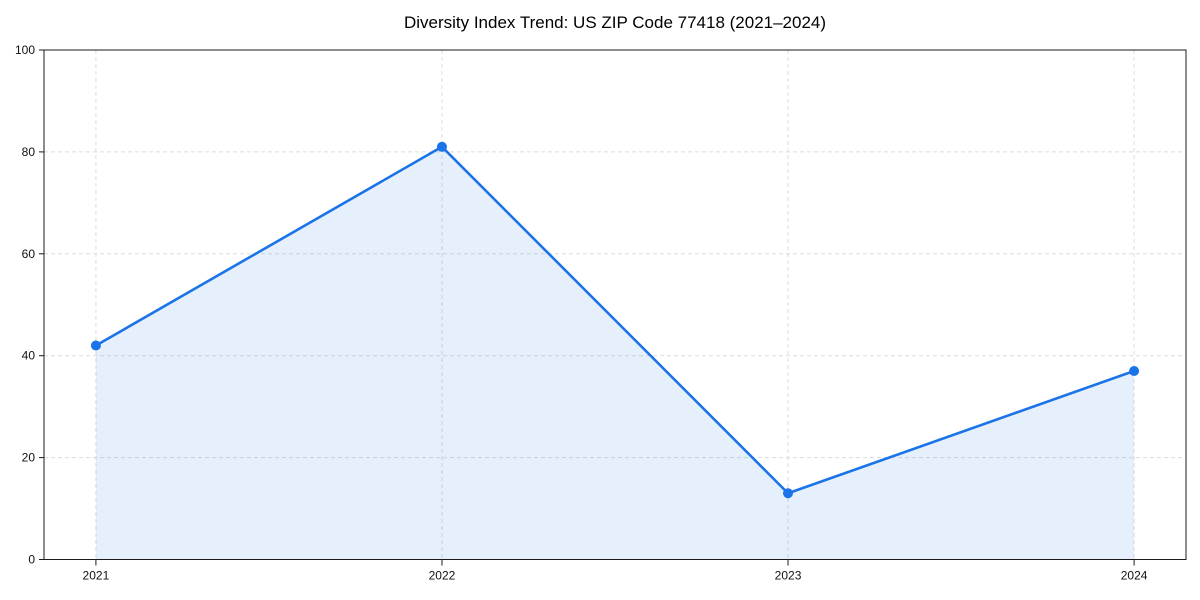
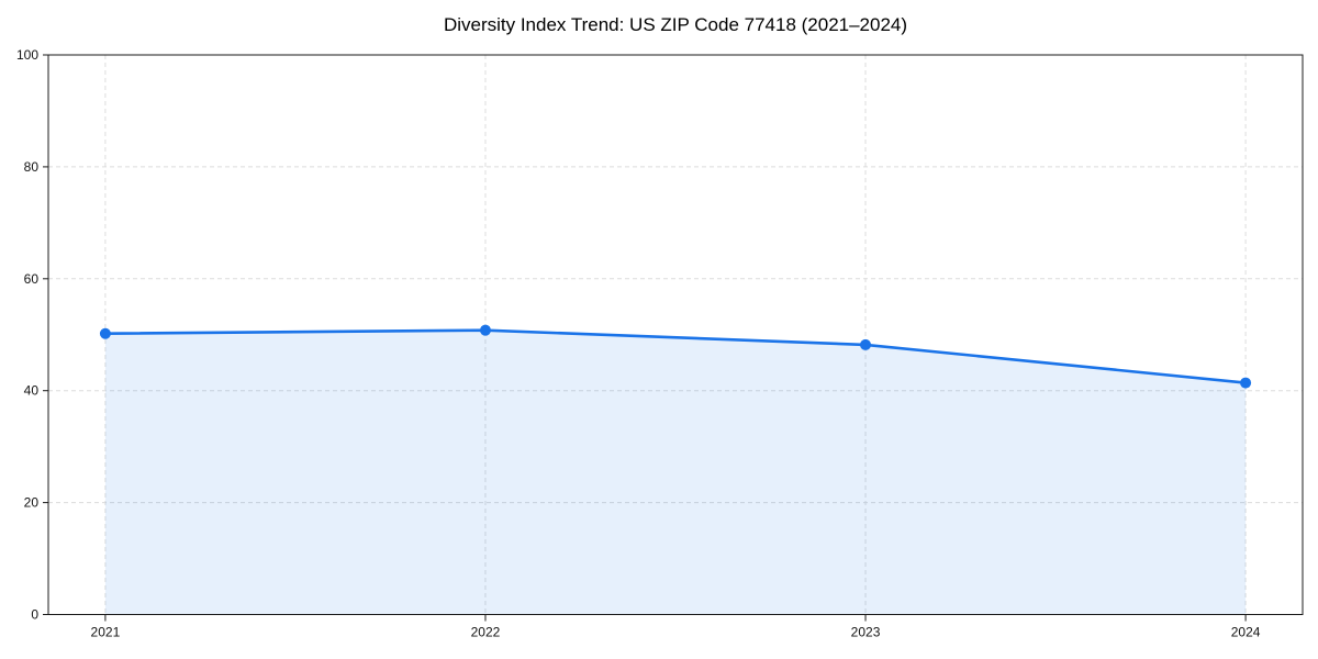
2021: 42 -> 50
2022: 81 -> 51
2023: 13 -> 48
2024: 37 -> 41
